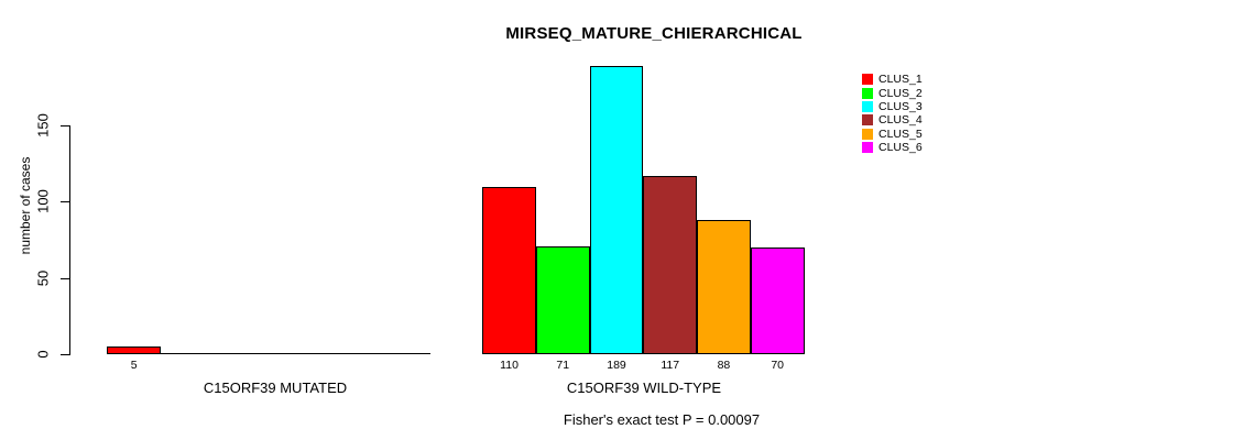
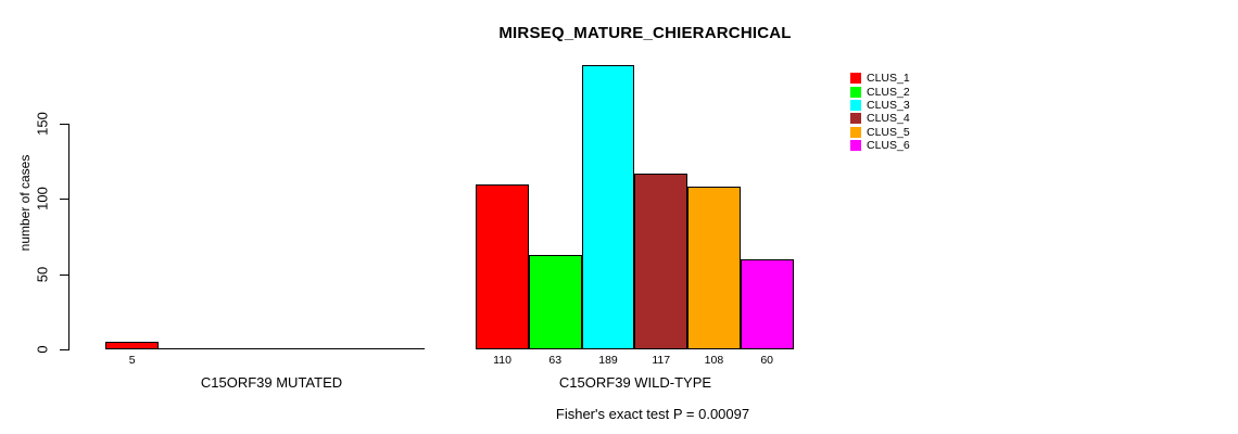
CLUS_2/C15ORF39 WILD-TYPE: 71 -> 63
CLUS_5/C15ORF39 WILD-TYPE: 88 -> 108
CLUS_6/C15ORF39 WILD-TYPE: 70 -> 60
